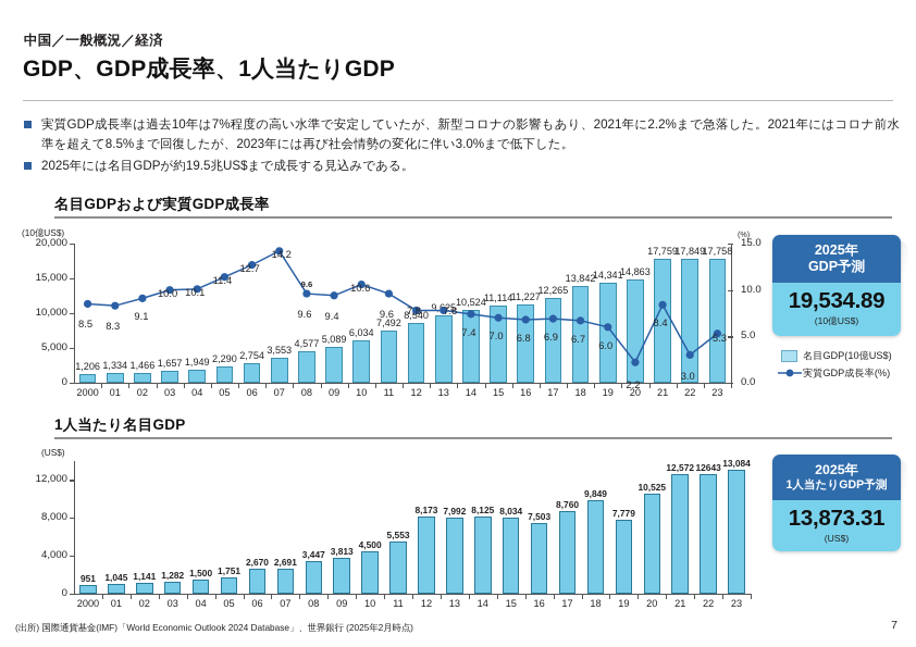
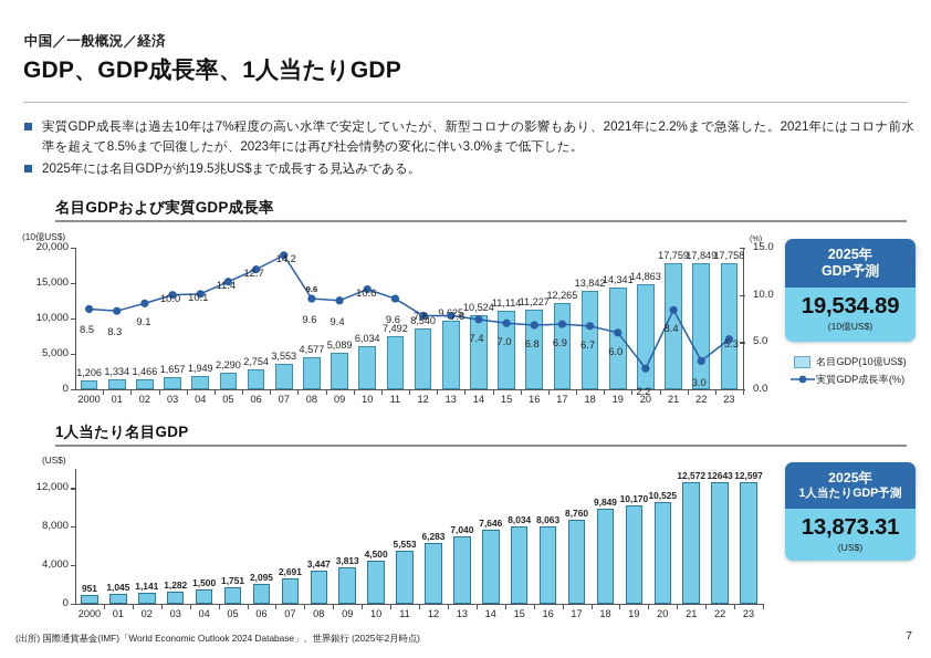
1人当たり名目GDP/06: 2,670 -> 2,095
1人当たり名目GDP/12: 8,173 -> 6,283
1人当たり名目GDP/13: 7,992 -> 7,040
1人当たり名目GDP/14: 8,125 -> 7,646
1人当たり名目GDP/16: 7,503 -> 8,063
1人当たり名目GDP/19: 7,779 -> 10,170
1人当たり名目GDP/23: 13,084 -> 12,597
